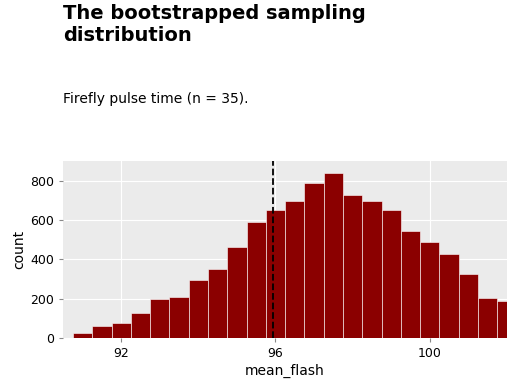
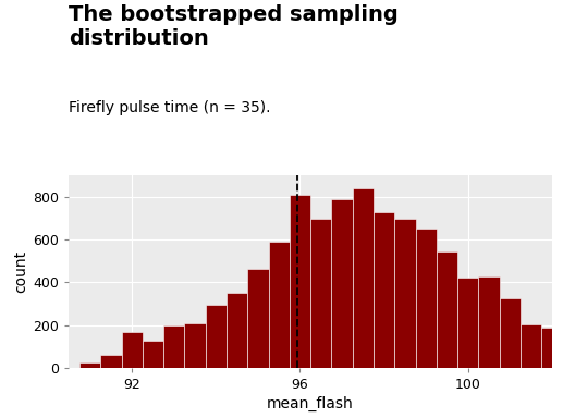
92: 80 -> 170
96: 650 -> 810
100: 490 -> 420
